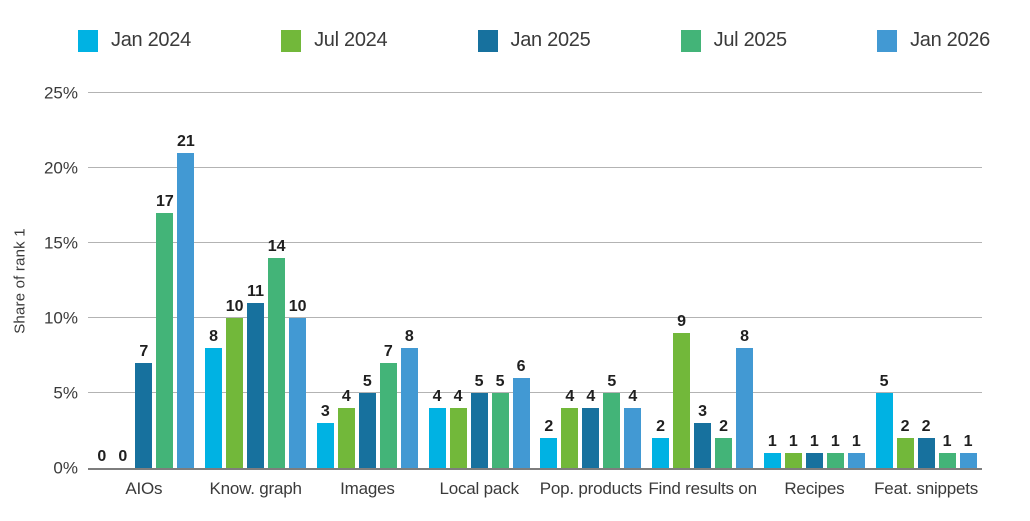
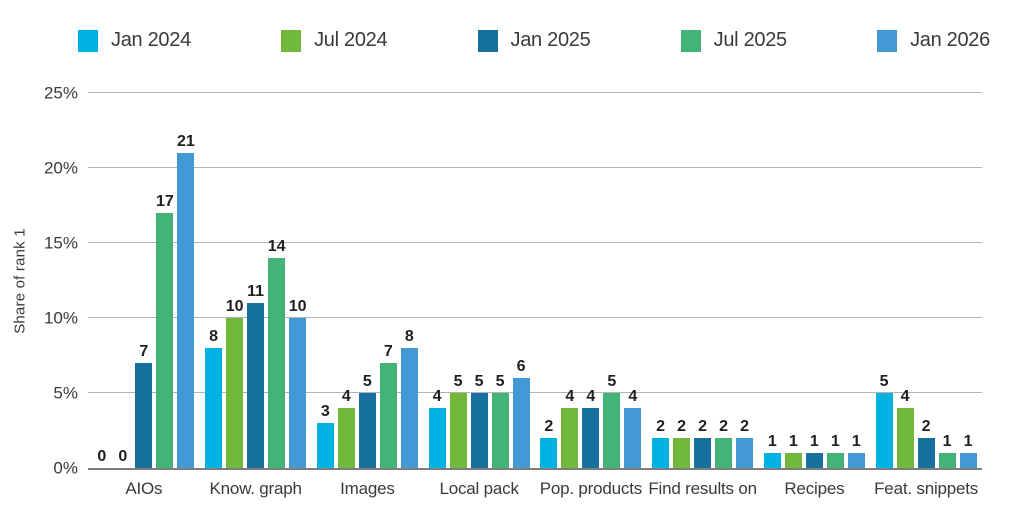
Jul 2024/Local pack: 4 -> 5
Jul 2024/Find results on: 9 -> 2
Jan 2025/Find results on: 3 -> 2
Jan 2026/Find results on: 8 -> 2
Jul 2024/Feat. snippets: 2 -> 4
